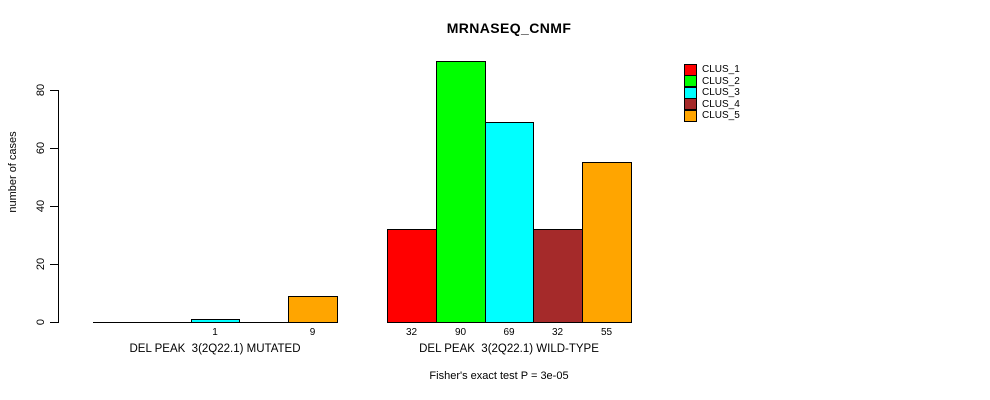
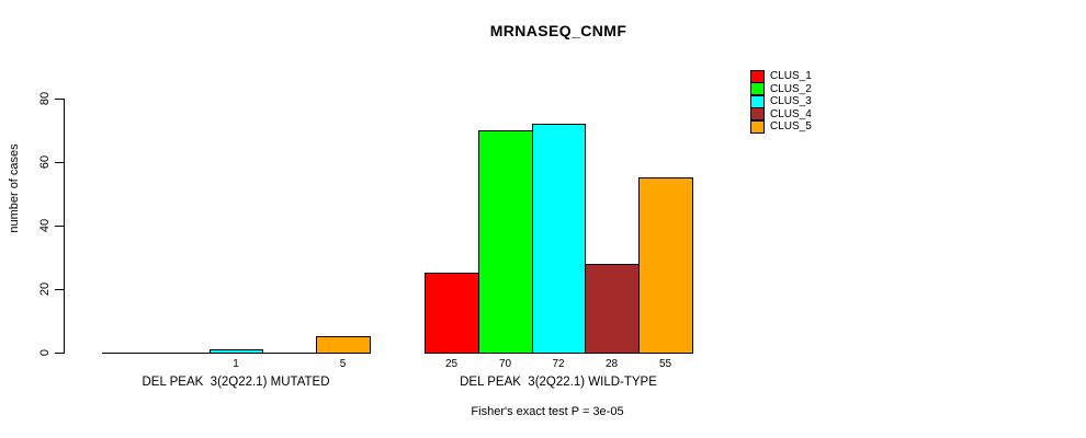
CLUS_5/DEL PEAK 3(2Q22.1) MUTATED: 9 -> 5
CLUS_1/DEL PEAK 3(2Q22.1) WILD-TYPE: 32 -> 25
CLUS_2/DEL PEAK 3(2Q22.1) WILD-TYPE: 90 -> 70
CLUS_3/DEL PEAK 3(2Q22.1) WILD-TYPE: 69 -> 72
CLUS_4/DEL PEAK 3(2Q22.1) WILD-TYPE: 32 -> 28
